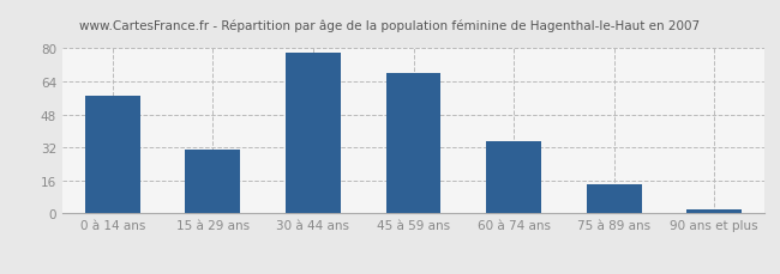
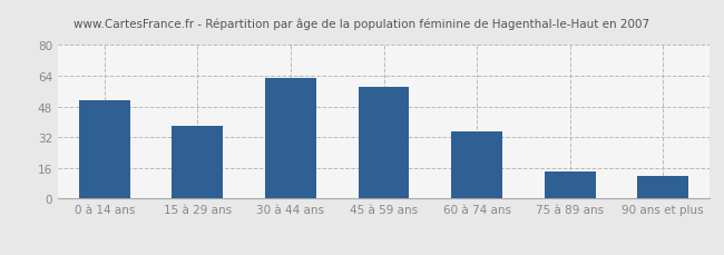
0 à 14 ans: 57 -> 51
15 à 29 ans: 31 -> 38
30 à 44 ans: 78 -> 63
45 à 59 ans: 68 -> 58
90 ans et plus: 2 -> 12
